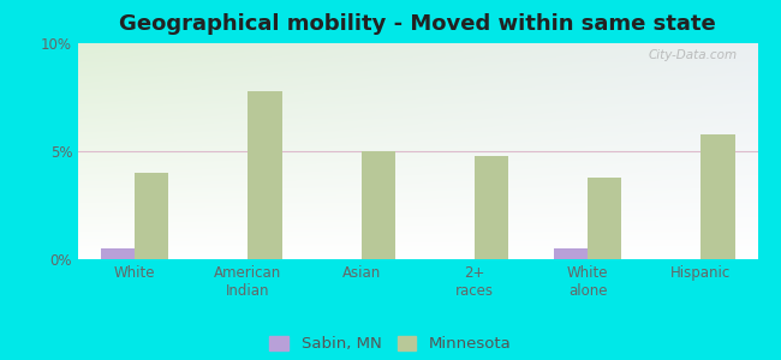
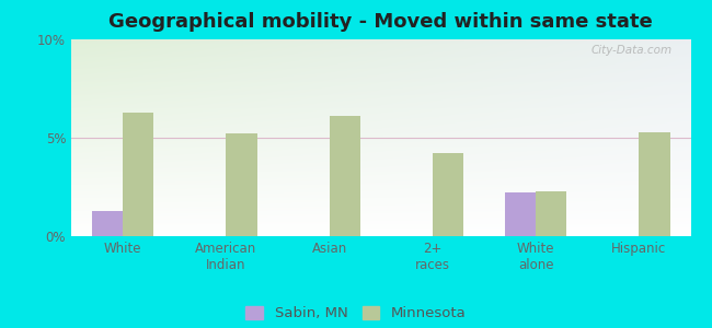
Sabin, MN/White: 0.5% -> 1.3%
Minnesota/White: 4.0% -> 6.3%
Minnesota/American Indian: 7.8% -> 5.2%
Minnesota/Asian: 5.0% -> 6.1%
Minnesota/2+ races: 4.8% -> 4.2%
Sabin, MN/White alone: 0.5% -> 2.2%
Minnesota/White alone: 3.8% -> 2.3%
Minnesota/Hispanic: 5.8% -> 5.3%
